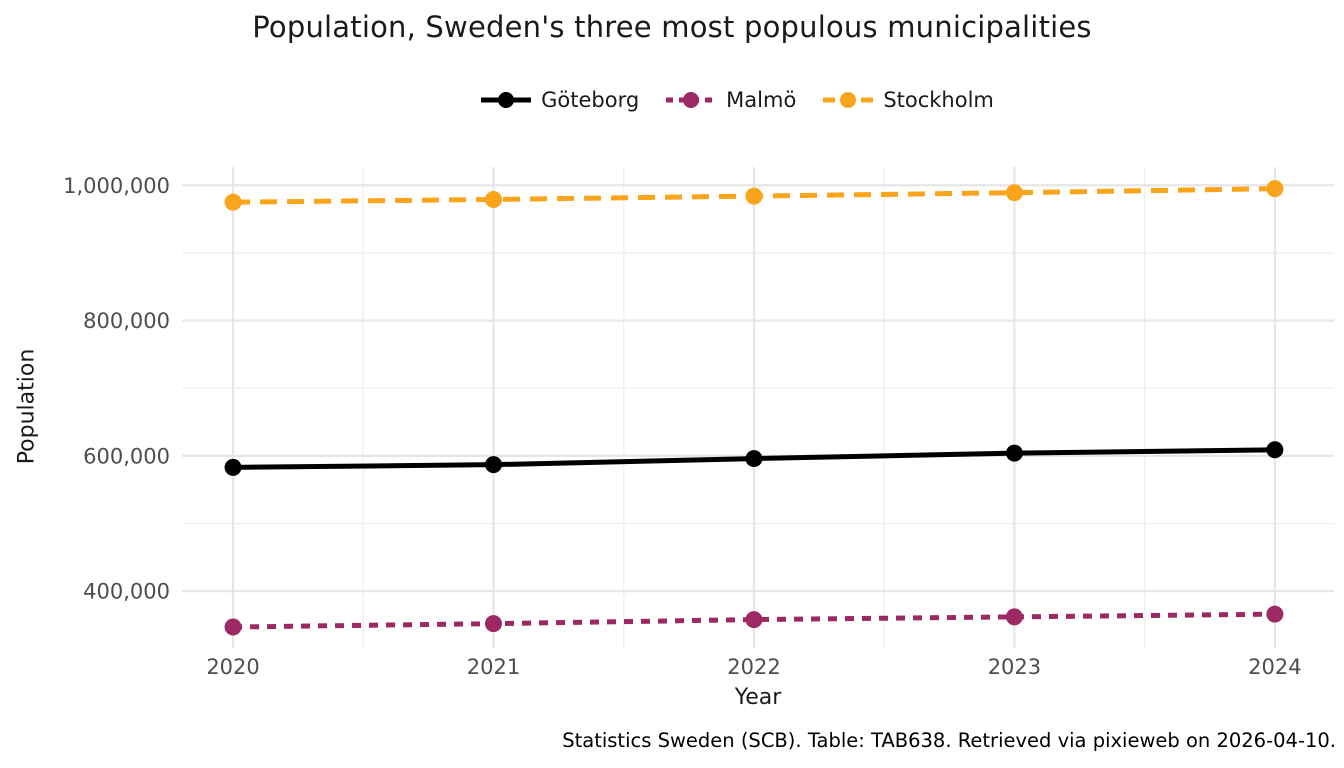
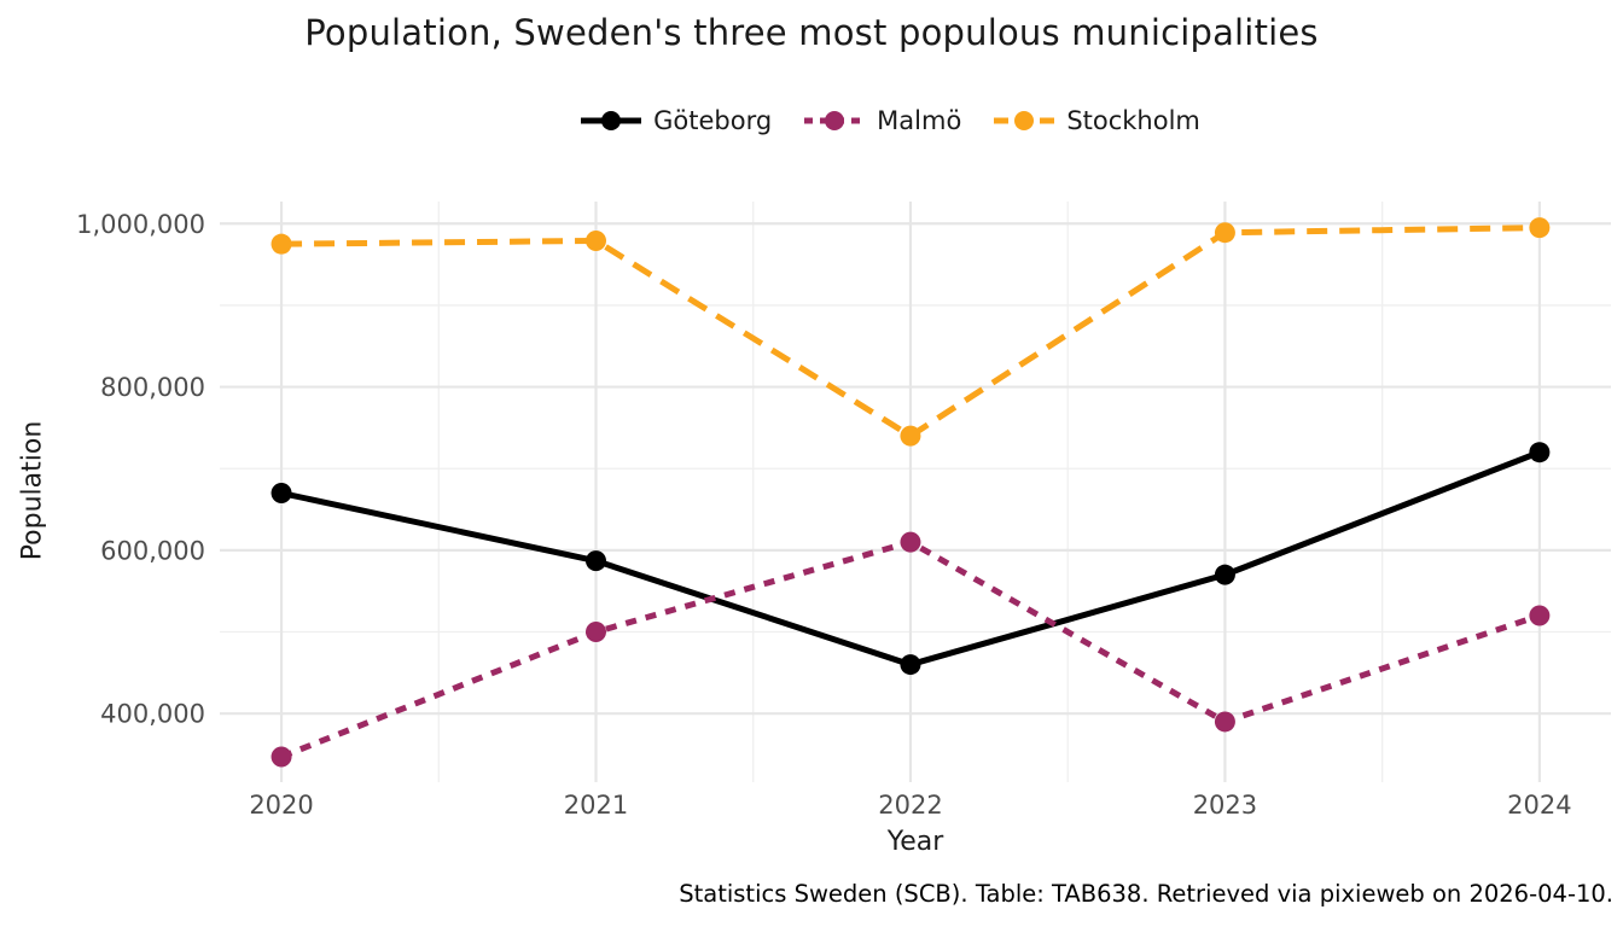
Göteborg/2020: 580000 -> 670000
Malmö/2021: 350000 -> 500000
Göteborg/2022: 600000 -> 460000
Malmö/2022: 360000 -> 610000
Stockholm/2022: 980000 -> 740000
Göteborg/2023: 600000 -> 570000
Malmö/2023: 360000 -> 390000
Göteborg/2024: 610000 -> 720000
Malmö/2024: 370000 -> 520000
